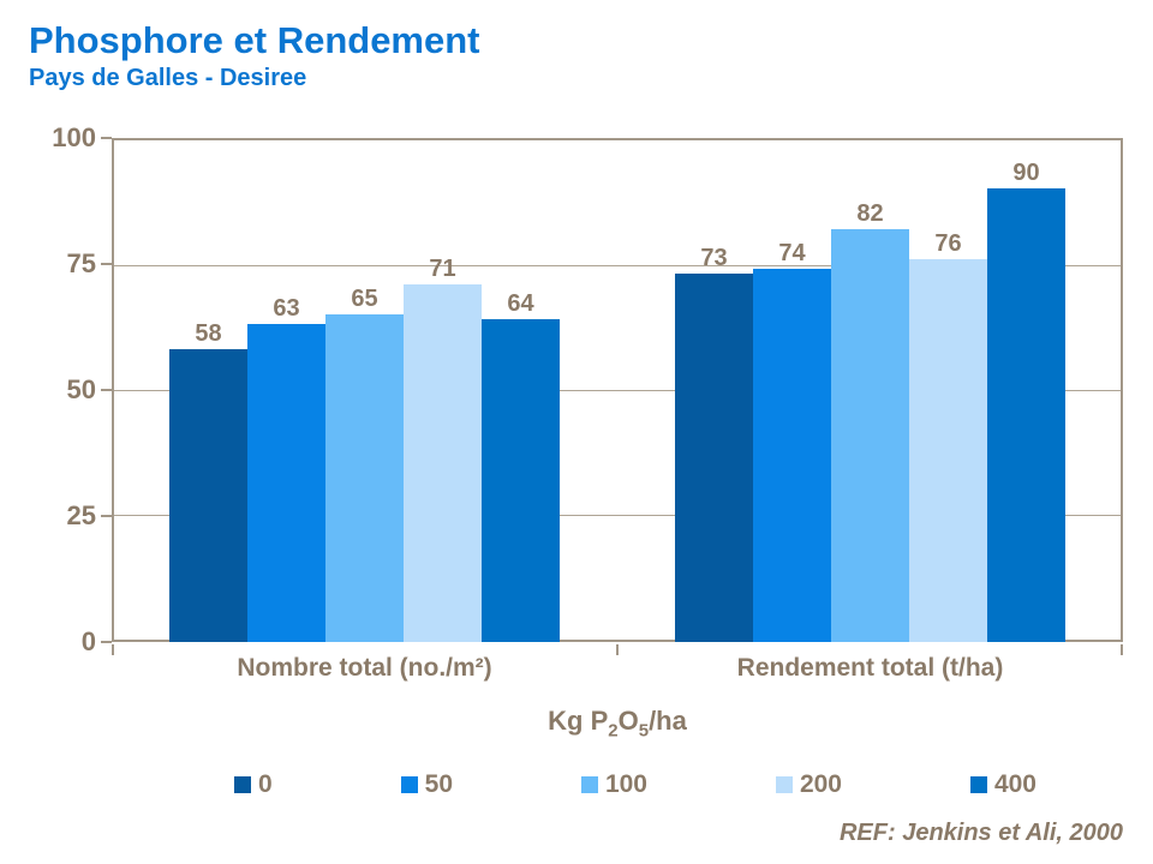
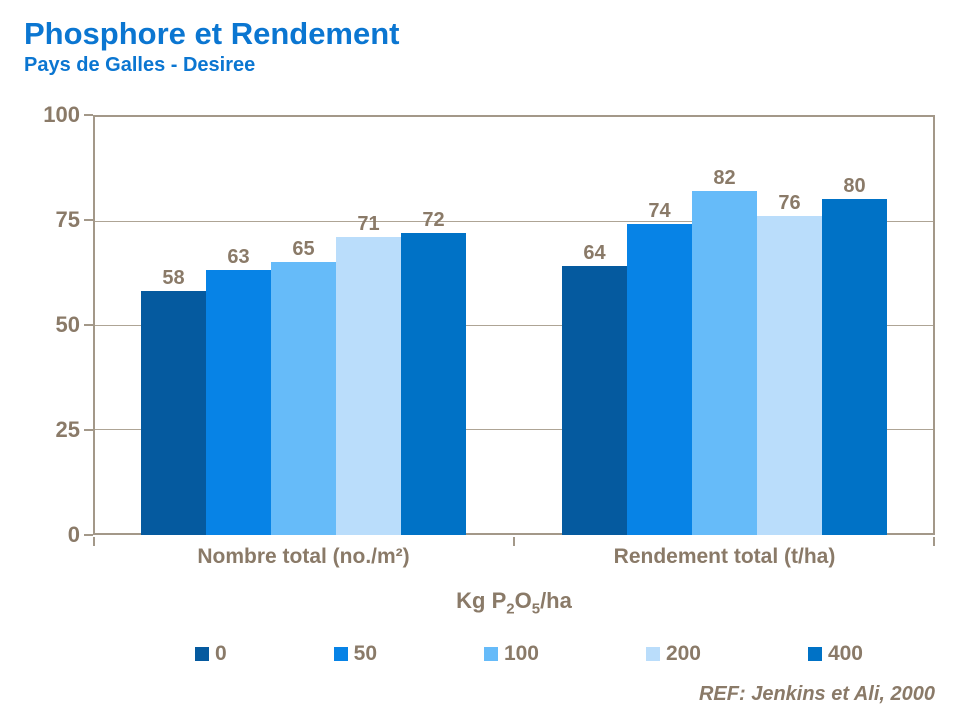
400/Nombre total (no./m²): 64 -> 72
0/Rendement total (t/ha): 73 -> 64
400/Rendement total (t/ha): 90 -> 80
